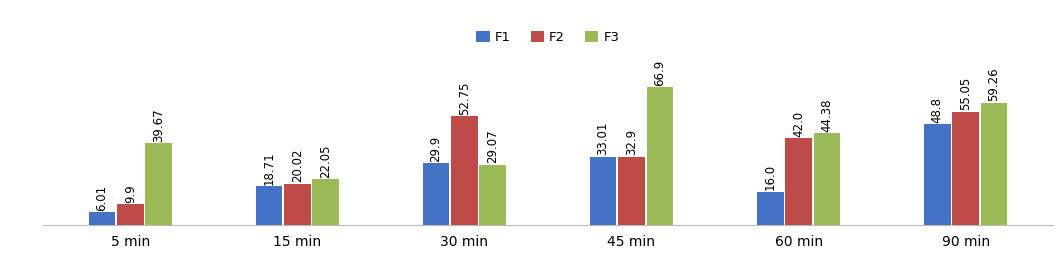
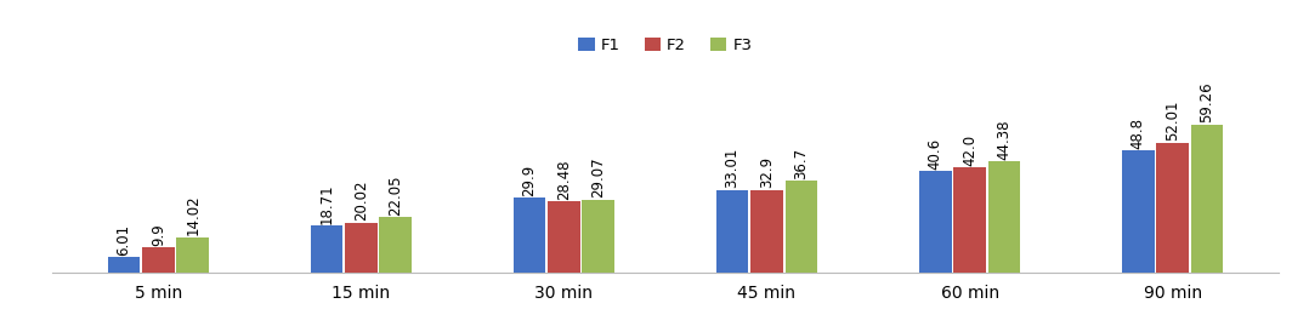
F3/5 min: 39.67 -> 14.02
F2/30 min: 52.75 -> 28.48
F3/45 min: 66.9 -> 36.7
F1/60 min: 16.0 -> 40.6
F2/90 min: 55.05 -> 52.01
